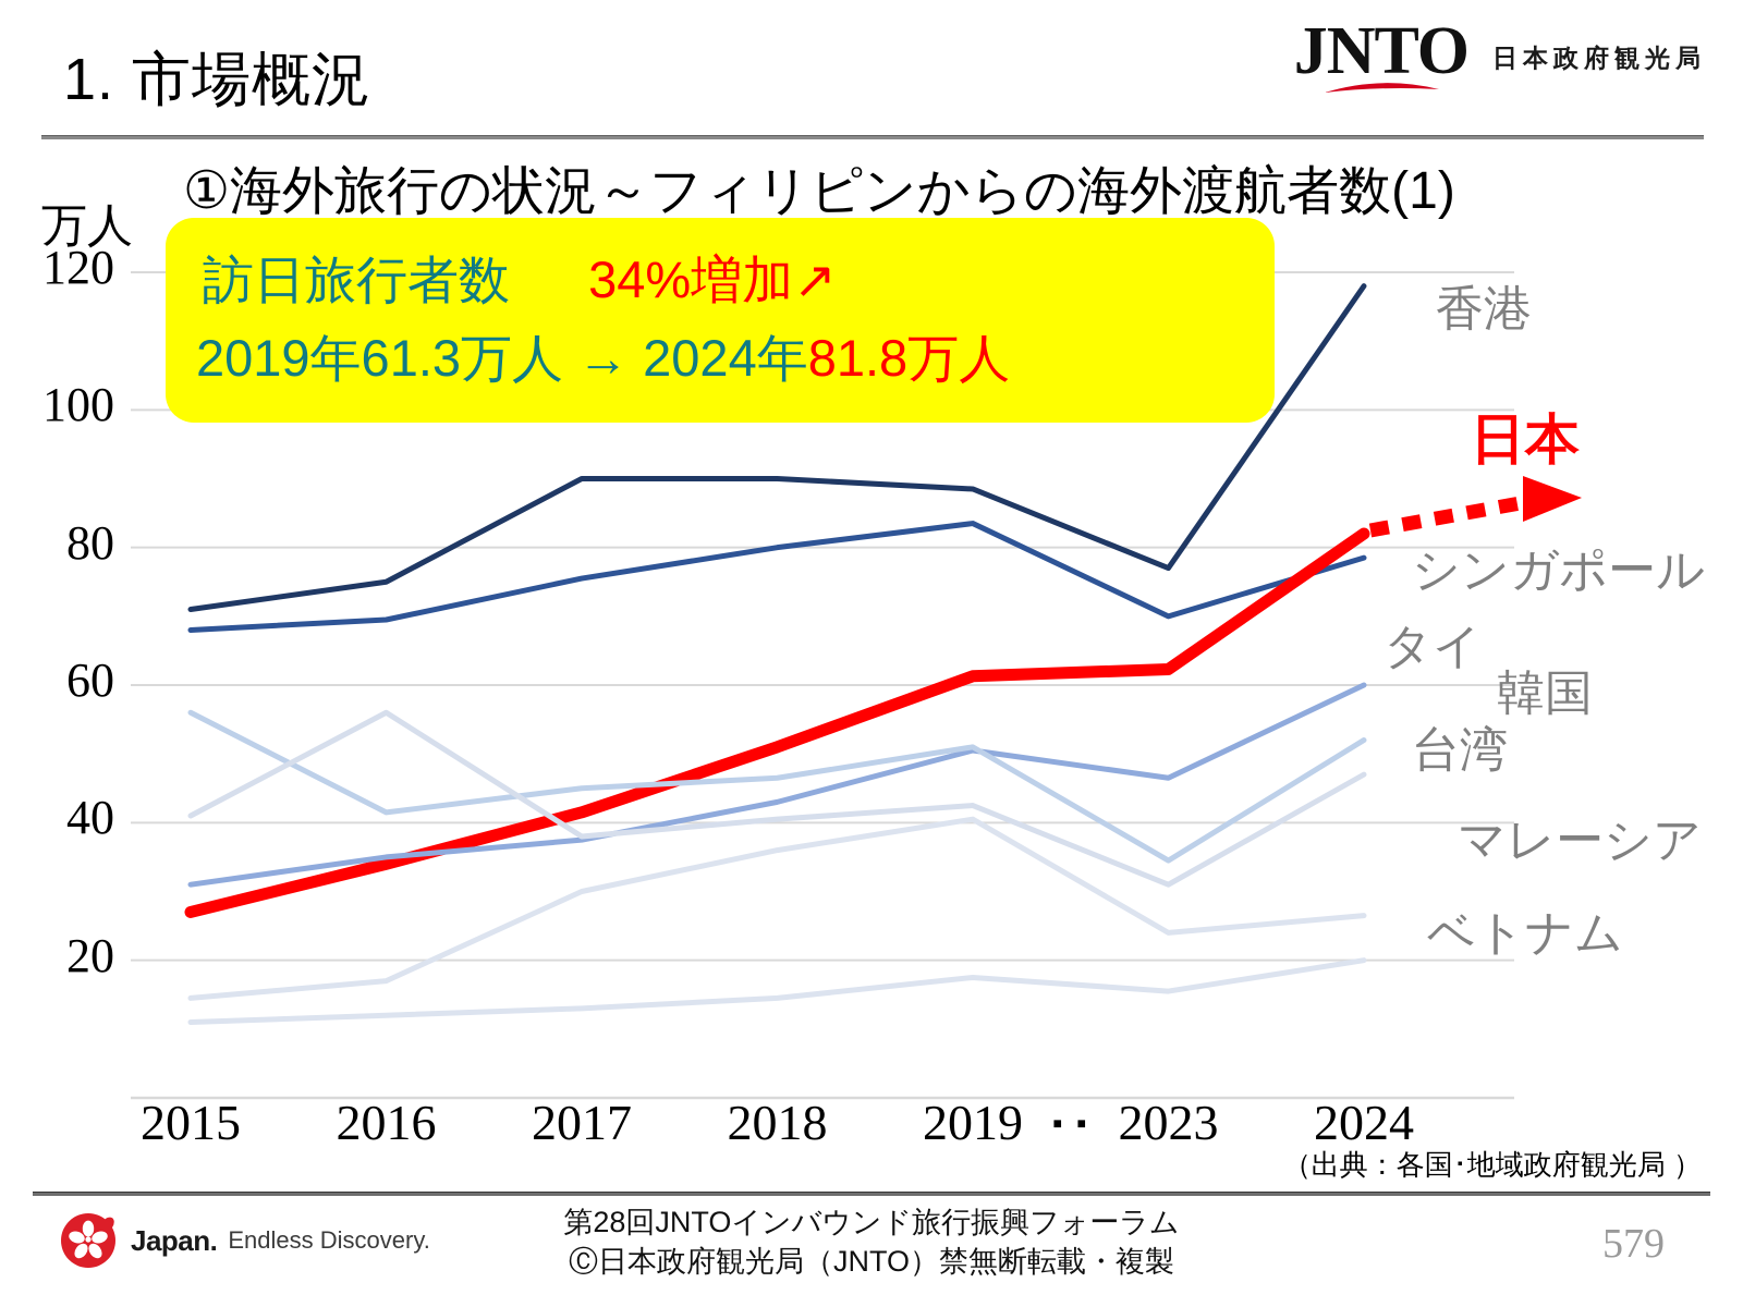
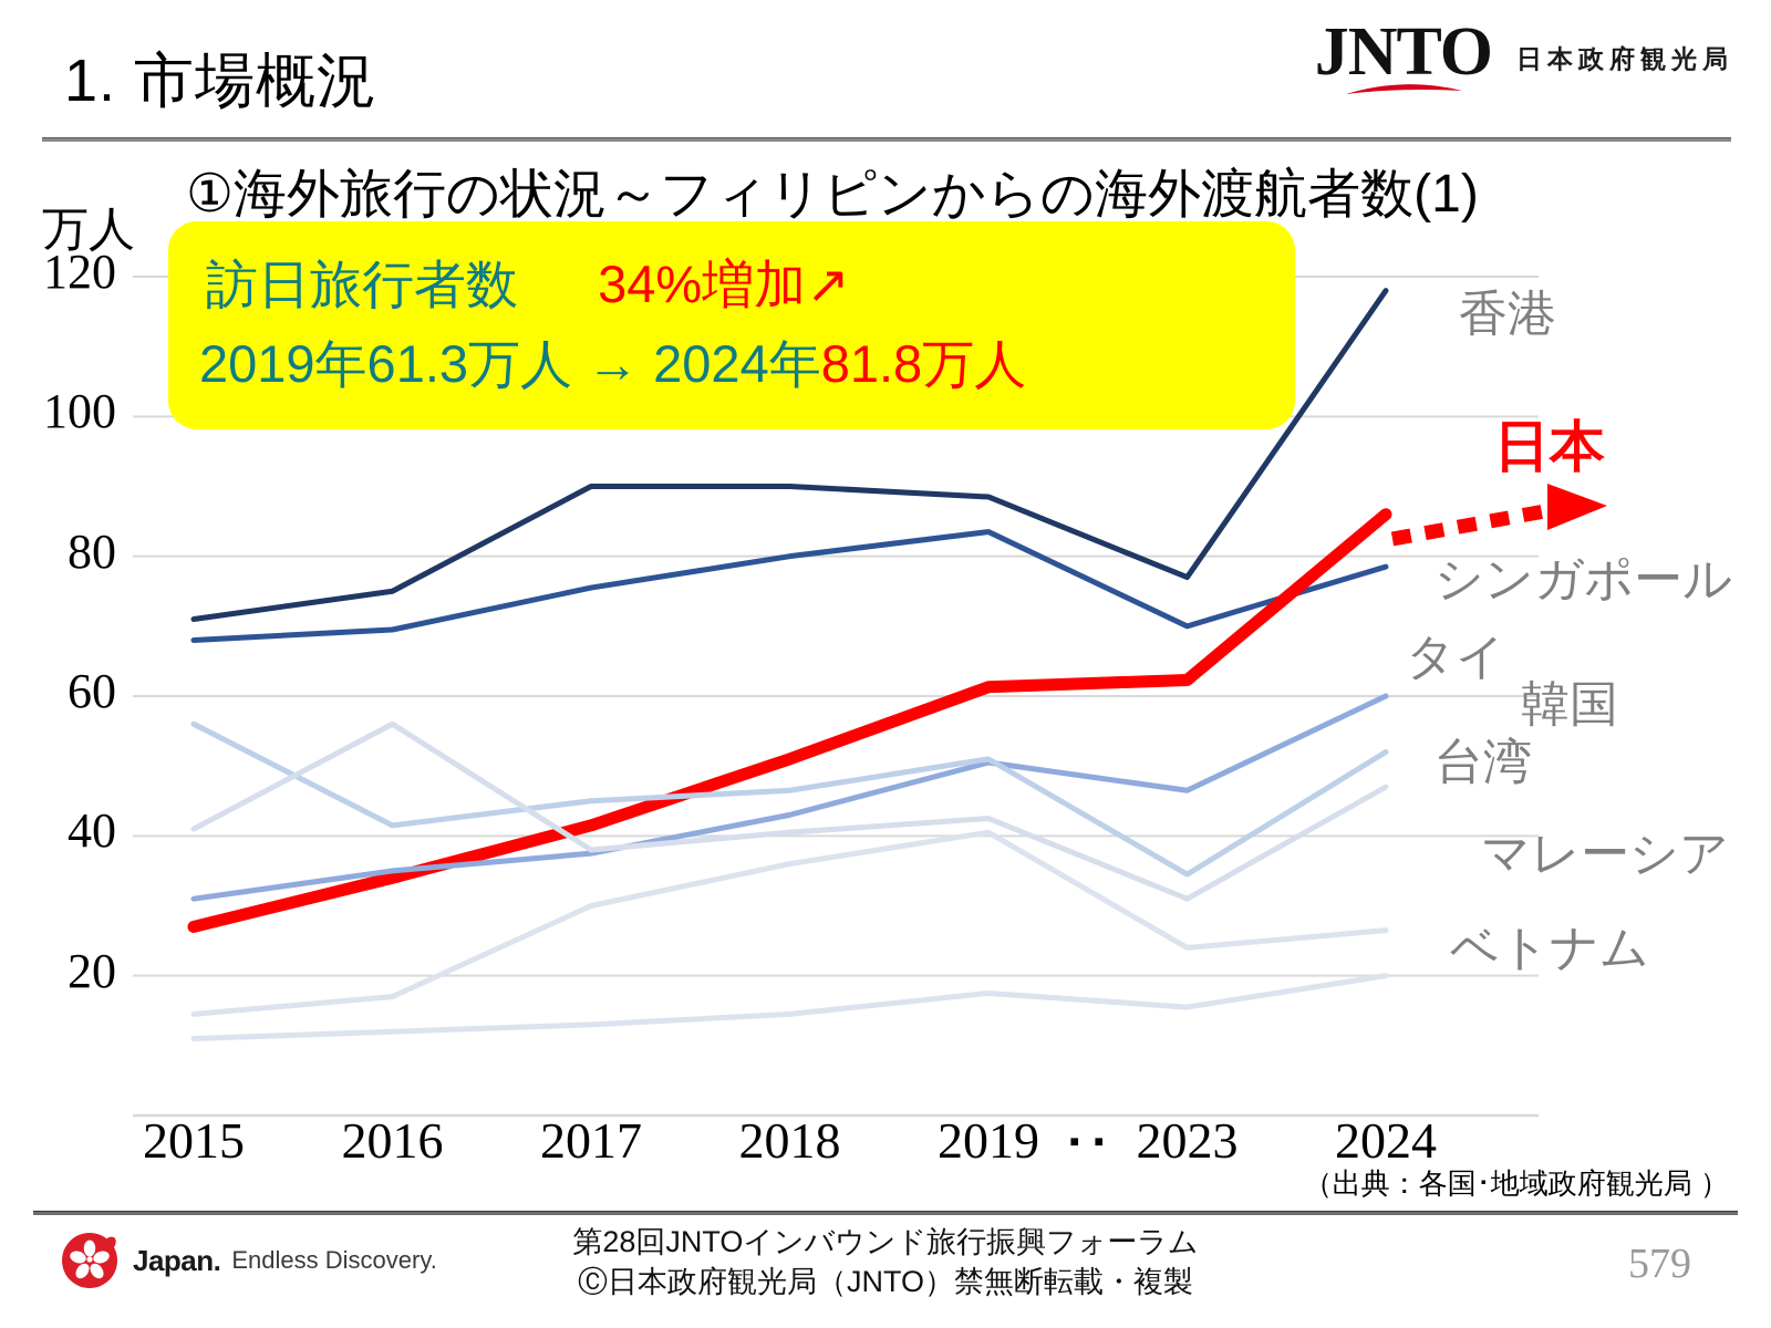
日本/2024: 82 -> 86
